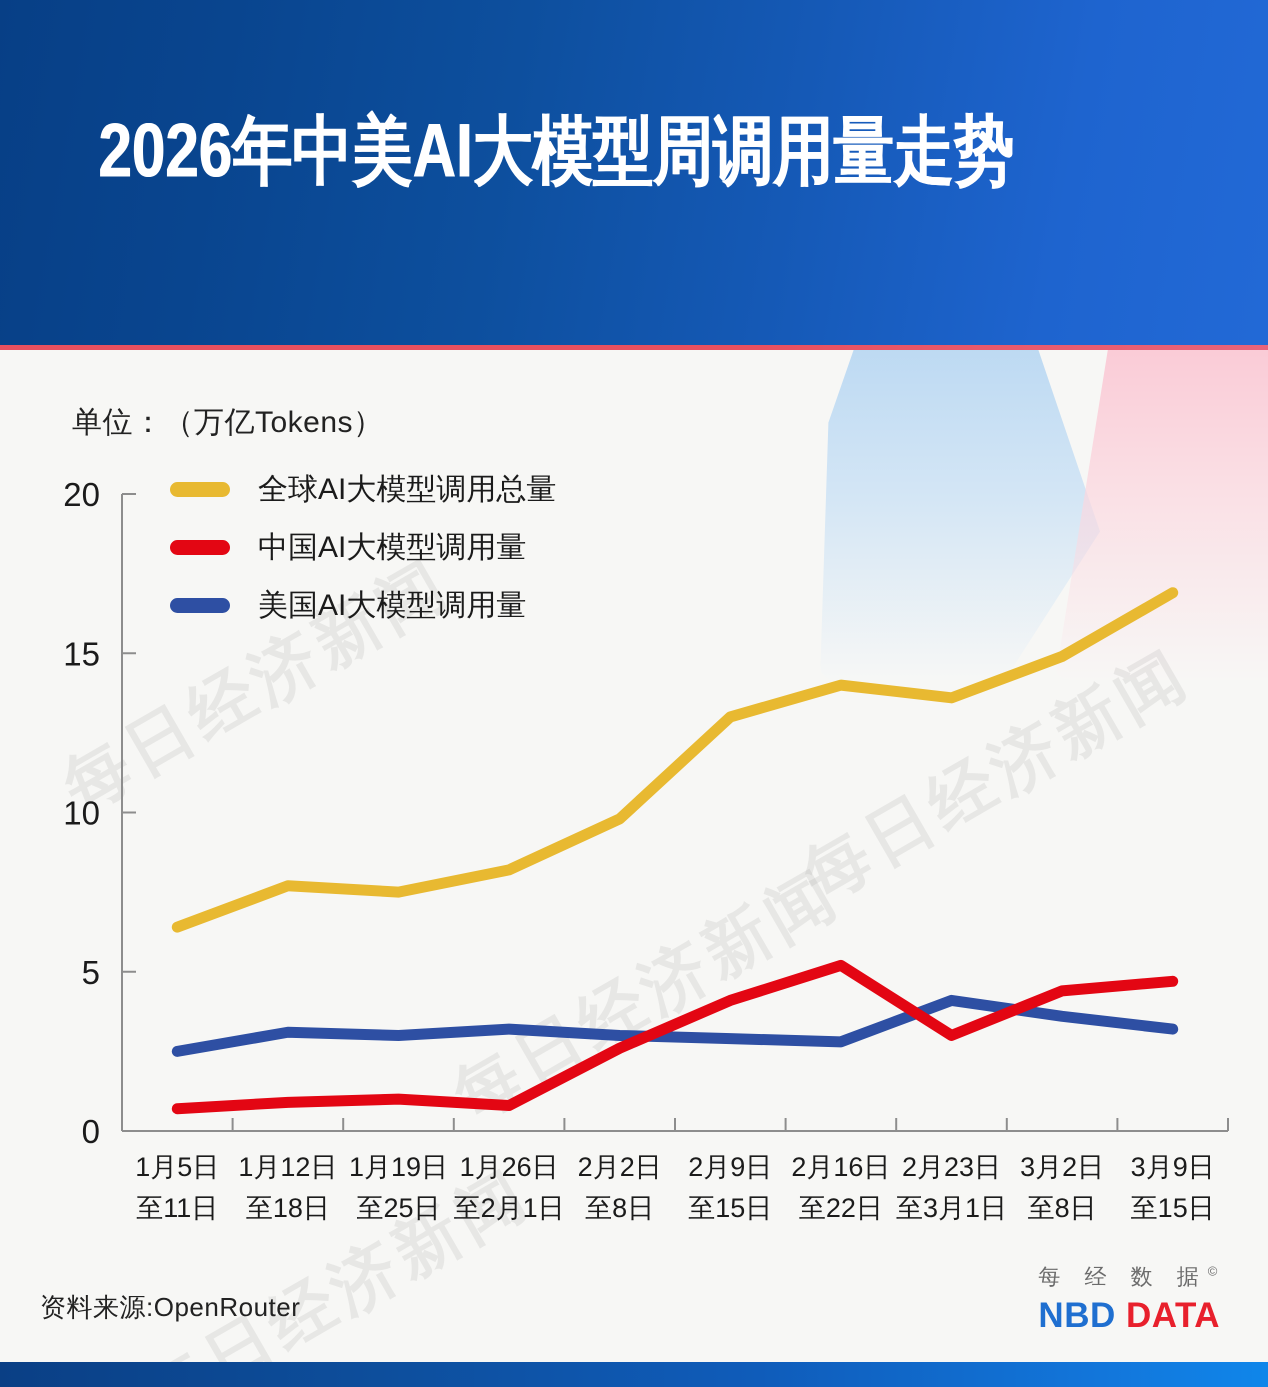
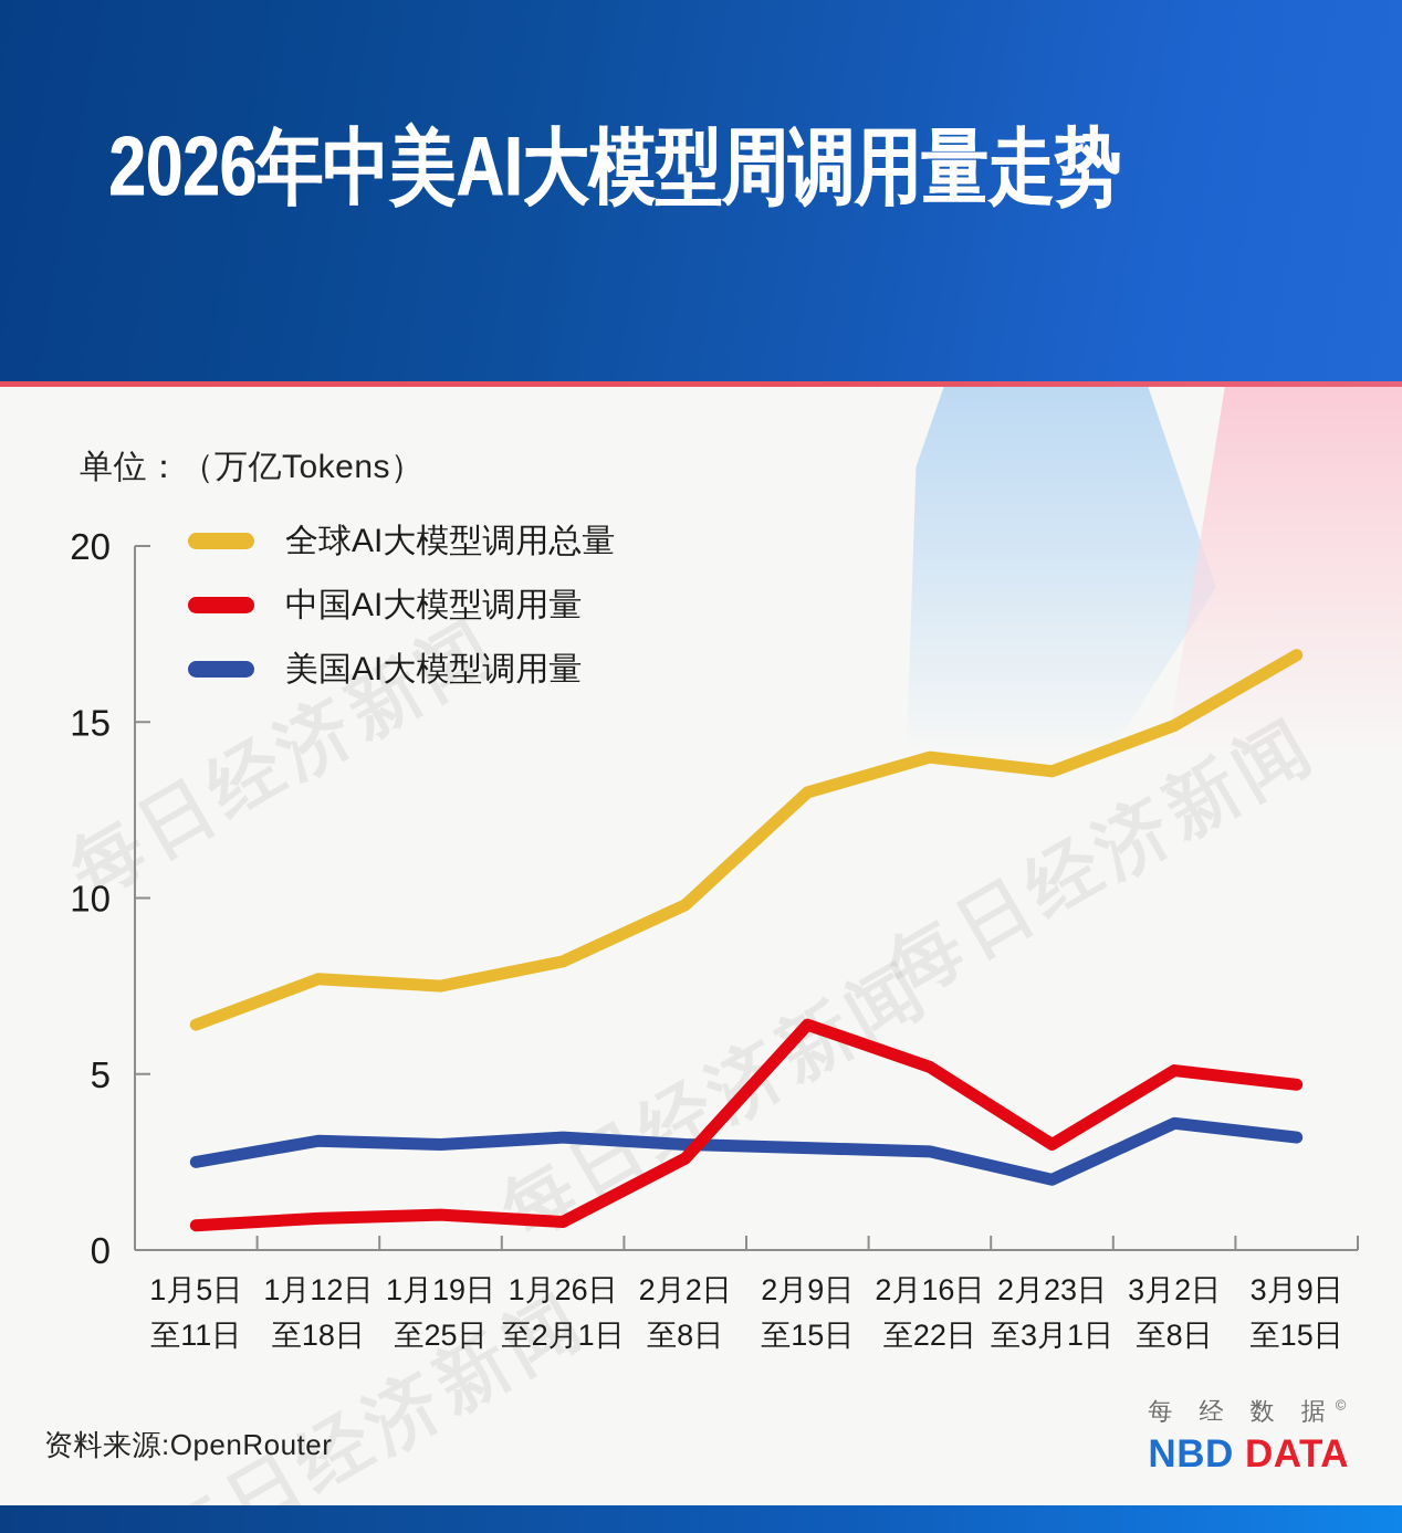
中国AI大模型调用量/2月9日 至15日: 4.1 -> 6.4
美国AI大模型调用量/2月23日 至3月1日: 4.1 -> 2.0
中国AI大模型调用量/3月2日 至8日: 4.4 -> 5.1
